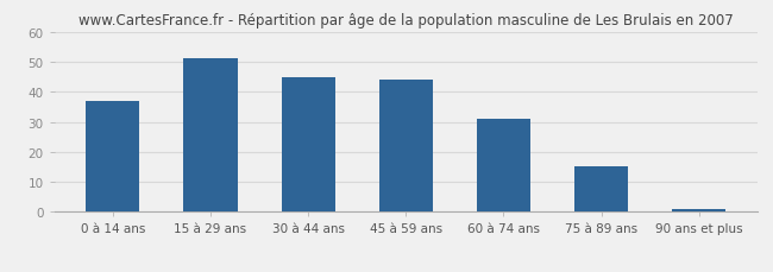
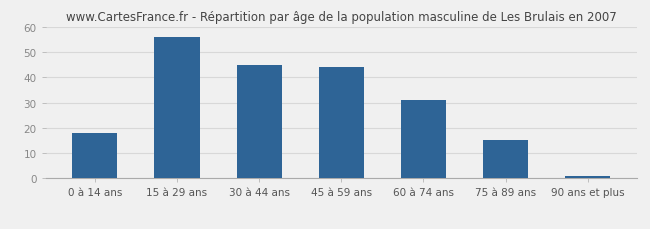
0 à 14 ans: 37 -> 18
15 à 29 ans: 51 -> 56
